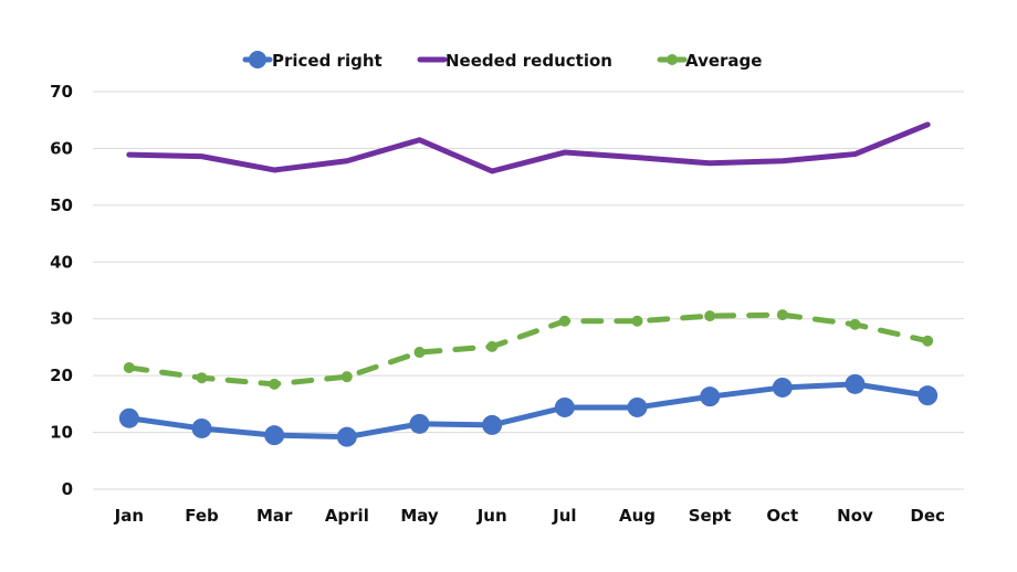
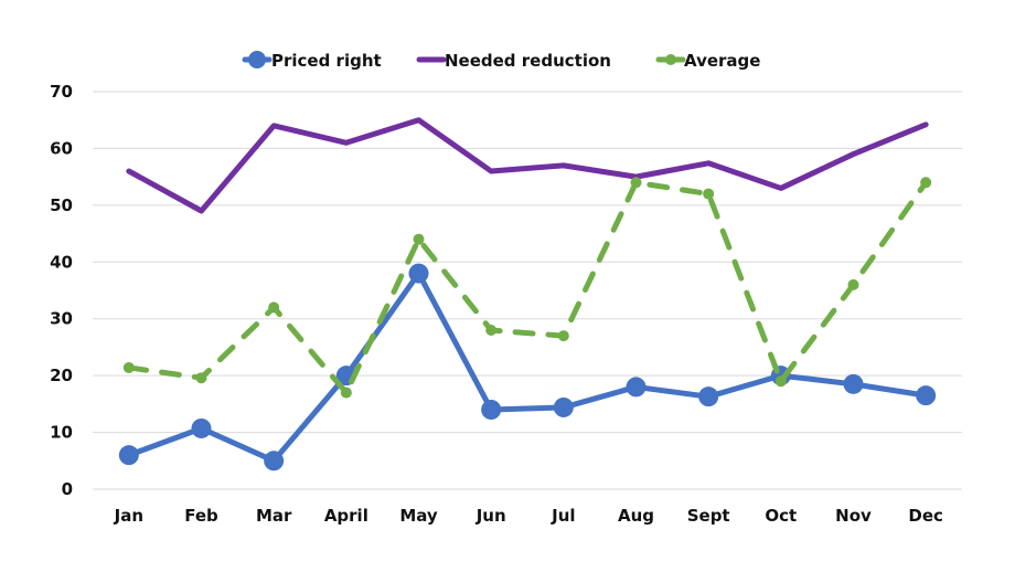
Priced right/Jan: 12 -> 6
Needed reduction/Jan: 59 -> 56
Needed reduction/Feb: 59 -> 49
Priced right/Mar: 10 -> 5
Needed reduction/Mar: 56 -> 64
Average/Mar: 18 -> 32
Priced right/April: 9 -> 20
Needed reduction/April: 58 -> 61
Average/April: 20 -> 17
Priced right/May: 12 -> 38
Needed reduction/May: 62 -> 65
Average/May: 24 -> 44
Priced right/Jun: 11 -> 14
Average/Jun: 25 -> 28
Needed reduction/Jul: 59 -> 57
Average/Jul: 30 -> 27
Priced right/Aug: 14 -> 18
Needed reduction/Aug: 58 -> 55
Average/Aug: 30 -> 54
Average/Sept: 30 -> 52
Priced right/Oct: 18 -> 20
Needed reduction/Oct: 58 -> 53
Average/Oct: 31 -> 19
Average/Nov: 29 -> 36
Average/Dec: 26 -> 54
